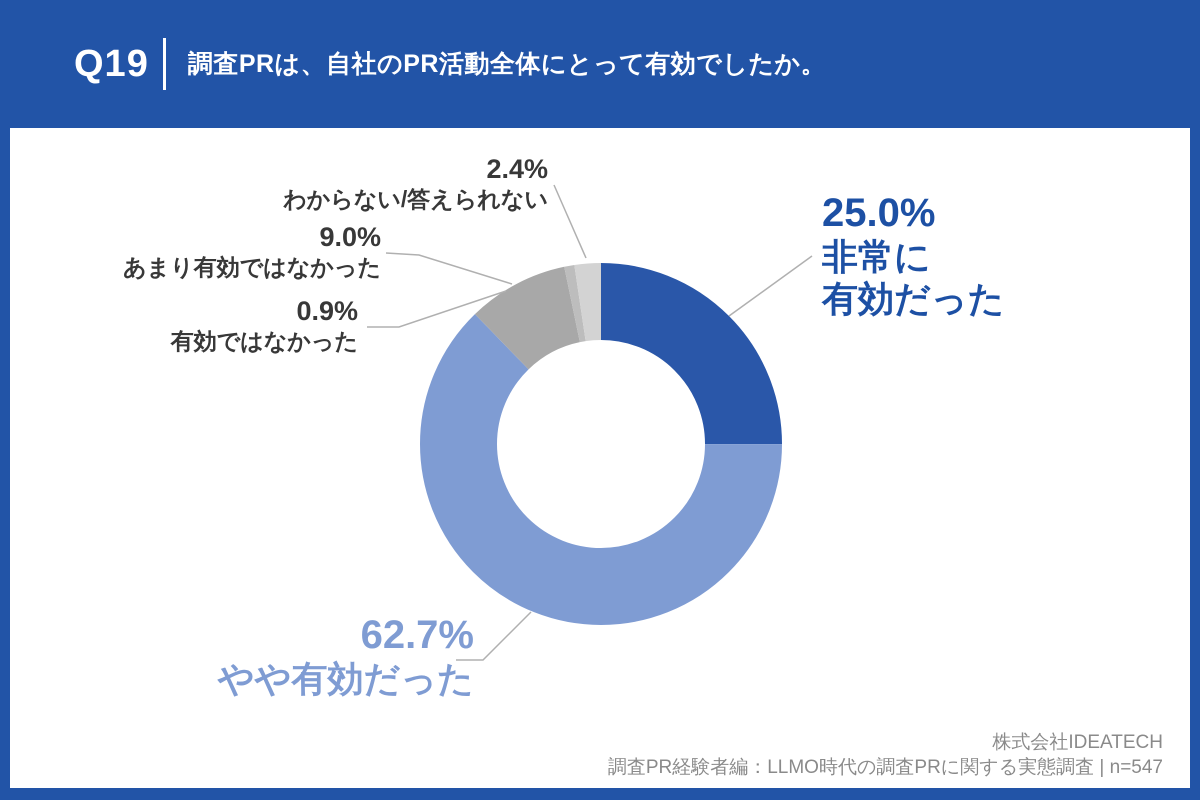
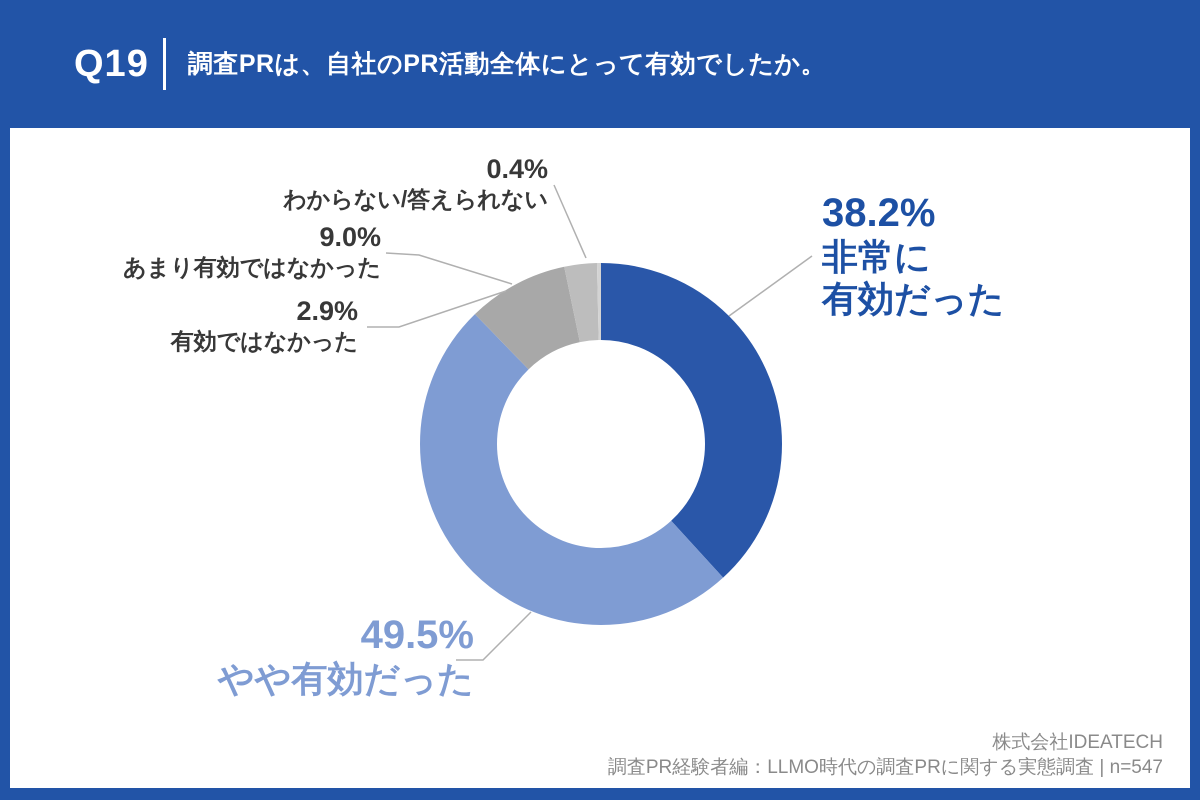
非常に有効だった: 25.0% -> 38.2%
やや有効だった: 62.7% -> 49.5%
有効ではなかった: 0.9% -> 2.9%
わからない/答えられない: 2.4% -> 0.4%
